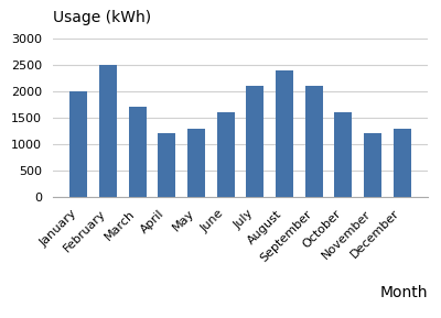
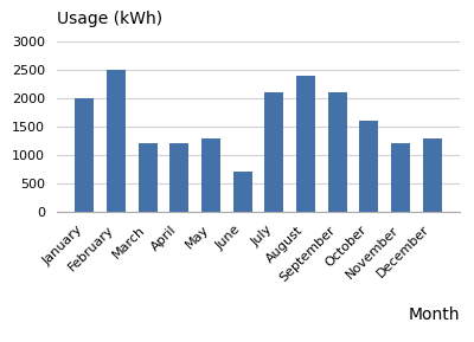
March: 1700 -> 1200
June: 1600 -> 700
